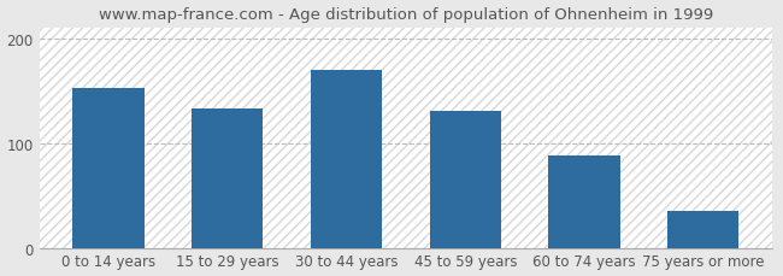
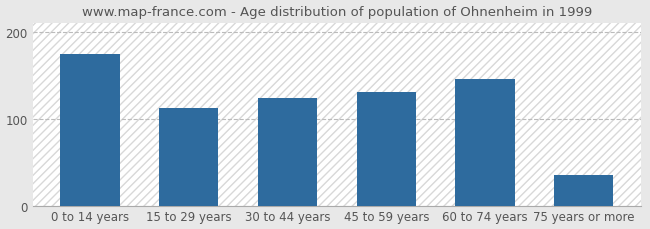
0 to 14 years: 152 -> 174
15 to 29 years: 133 -> 112
30 to 44 years: 170 -> 124
60 to 74 years: 88 -> 146
